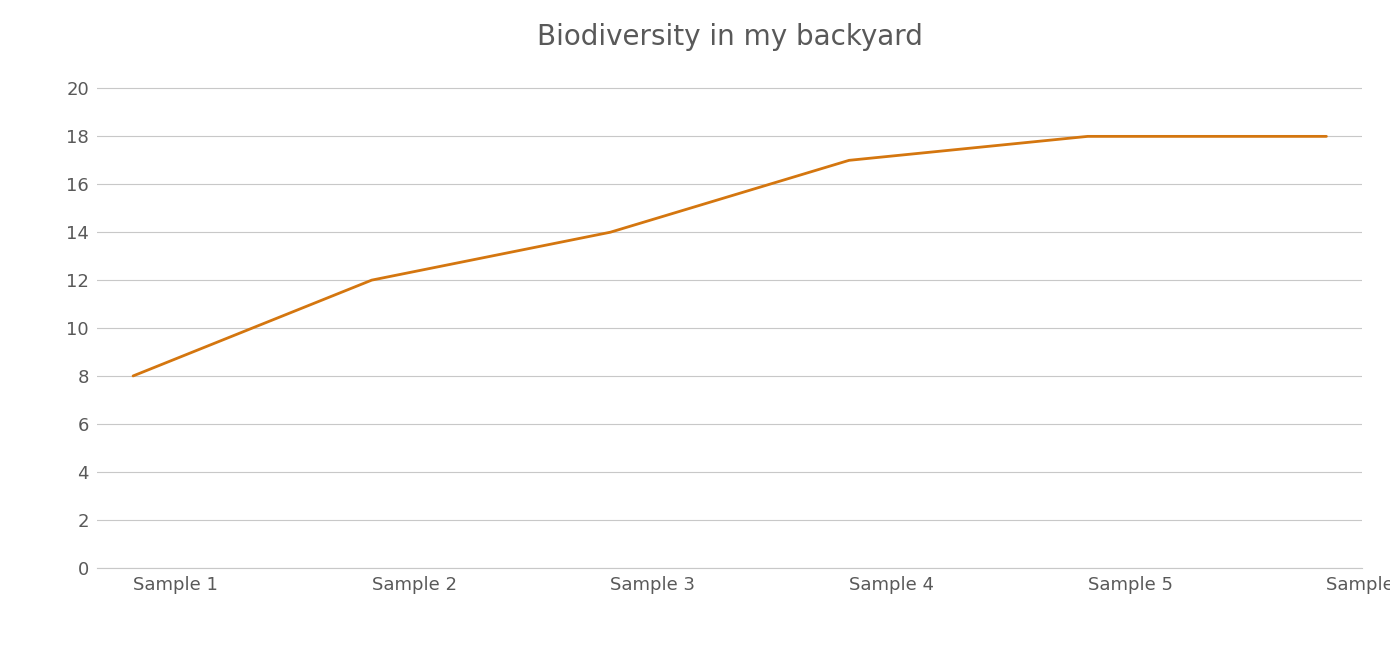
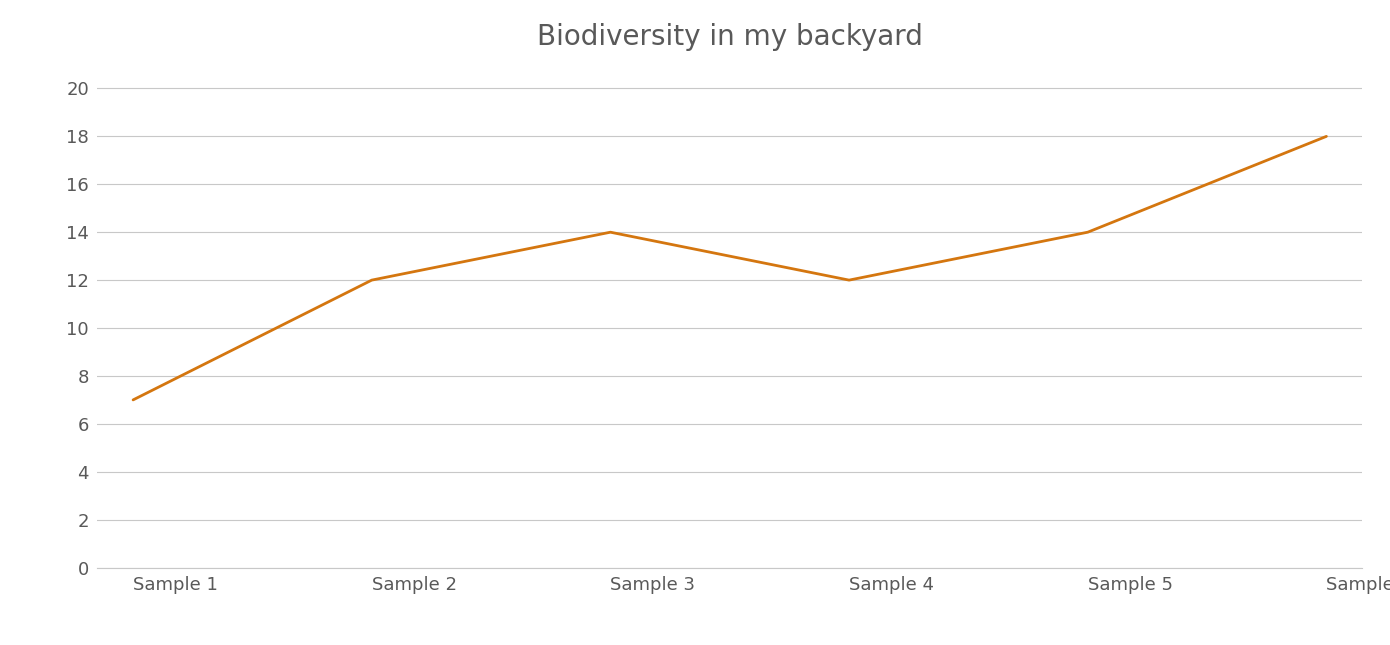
Sample 1: 8 -> 7
Sample 4: 17 -> 12
Sample 5: 18 -> 14
